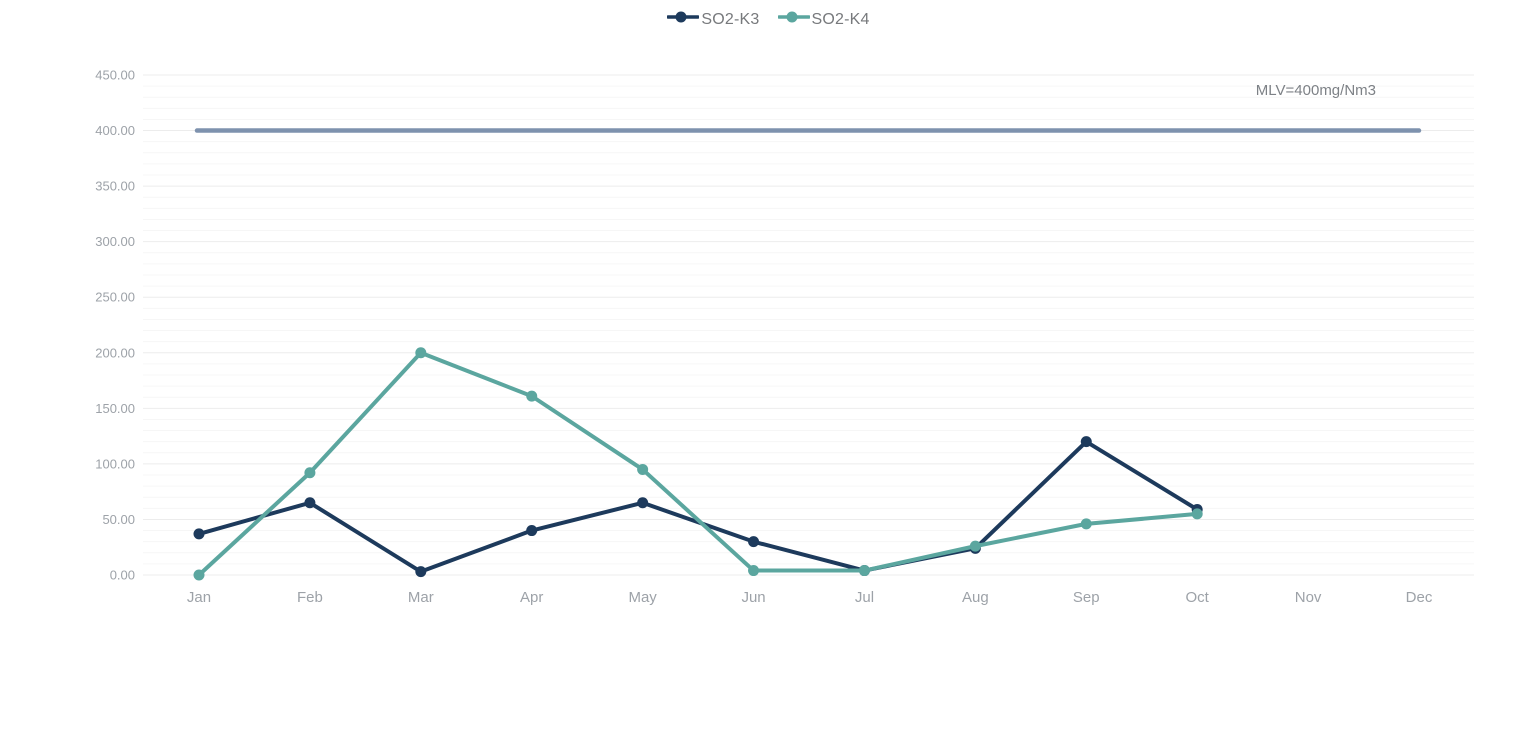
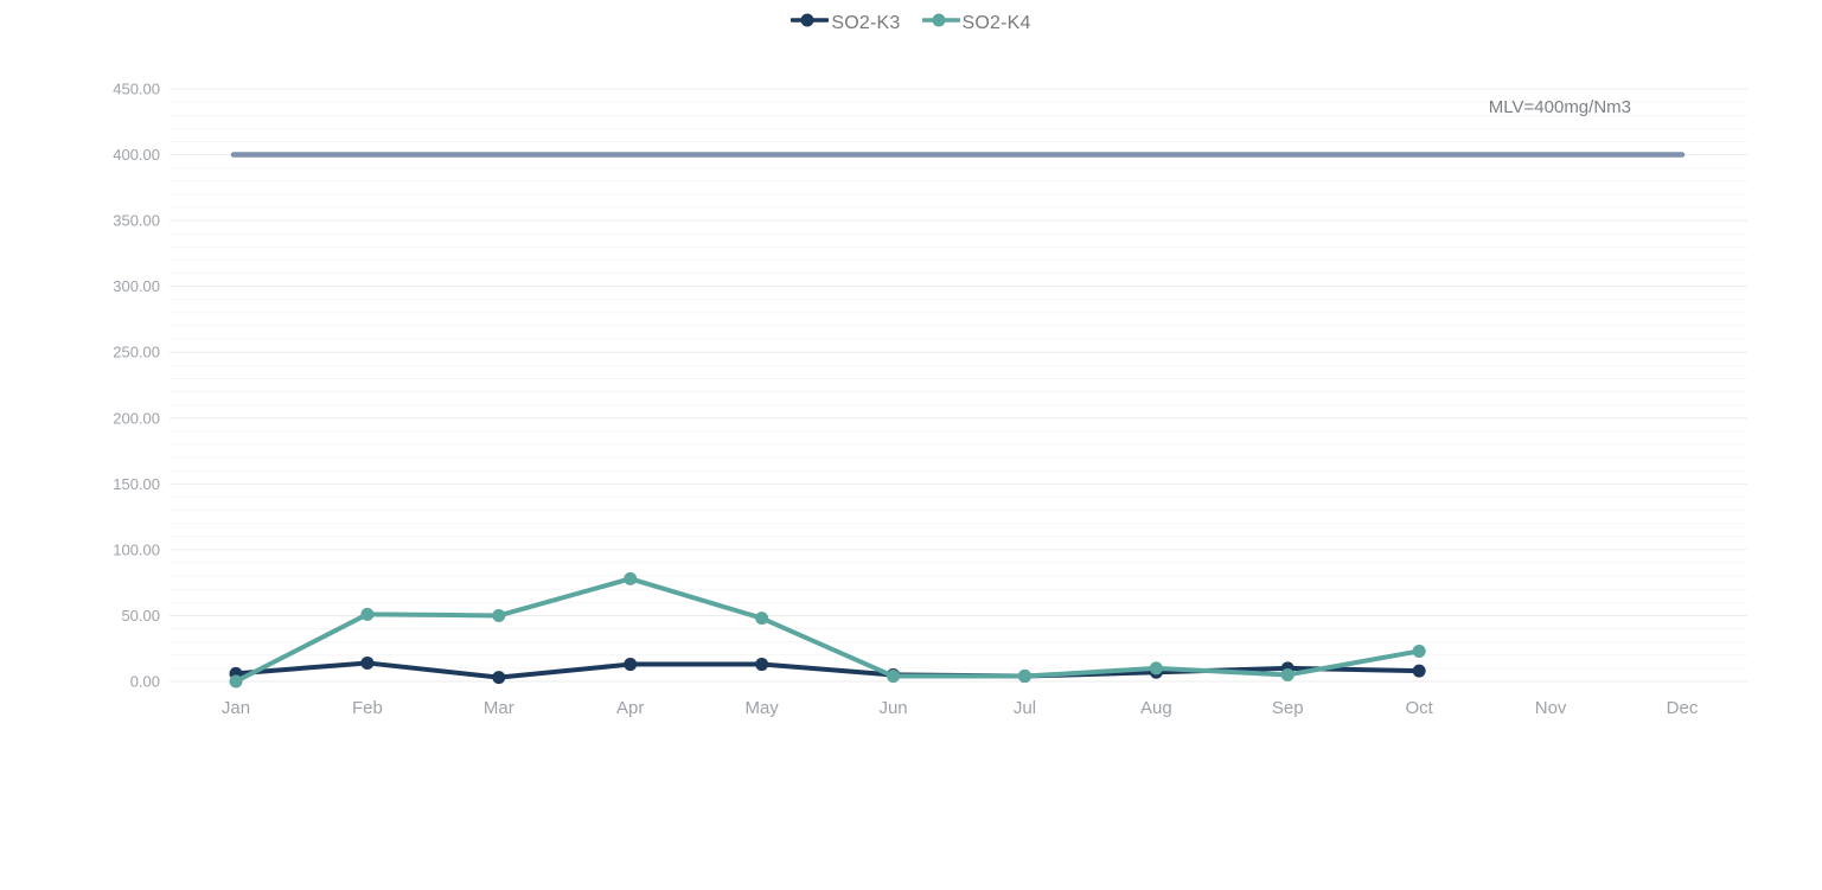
SO2-K3/Jan: 37 -> 6
SO2-K3/Feb: 65 -> 14
SO2-K4/Feb: 92 -> 51
SO2-K4/Mar: 200 -> 50
SO2-K3/Apr: 40 -> 13
SO2-K4/Apr: 161 -> 78
SO2-K3/May: 65 -> 13
SO2-K4/May: 95 -> 48
SO2-K3/Jun: 30 -> 5
SO2-K3/Aug: 24 -> 7
SO2-K4/Aug: 26 -> 10
SO2-K3/Sep: 120 -> 10
SO2-K4/Sep: 46 -> 5
SO2-K3/Oct: 59 -> 8
SO2-K4/Oct: 55 -> 23
